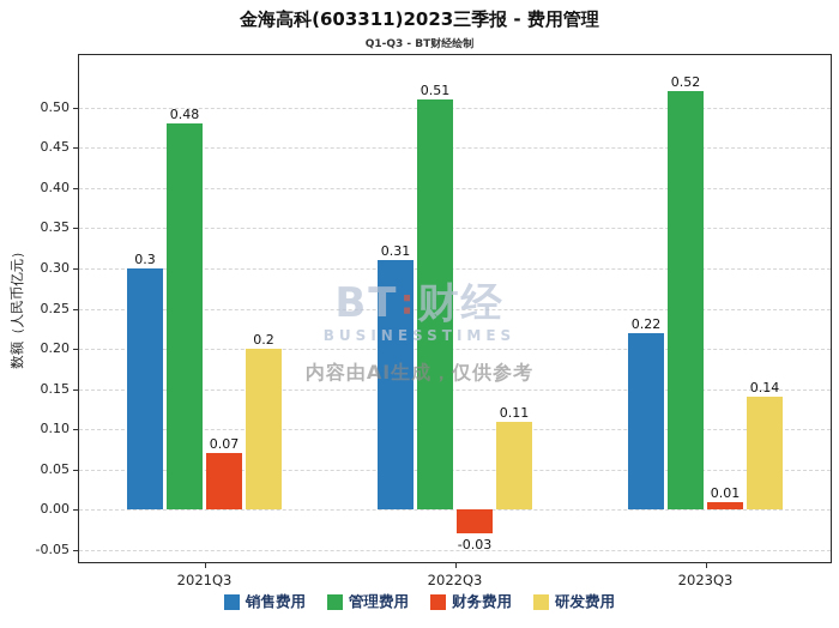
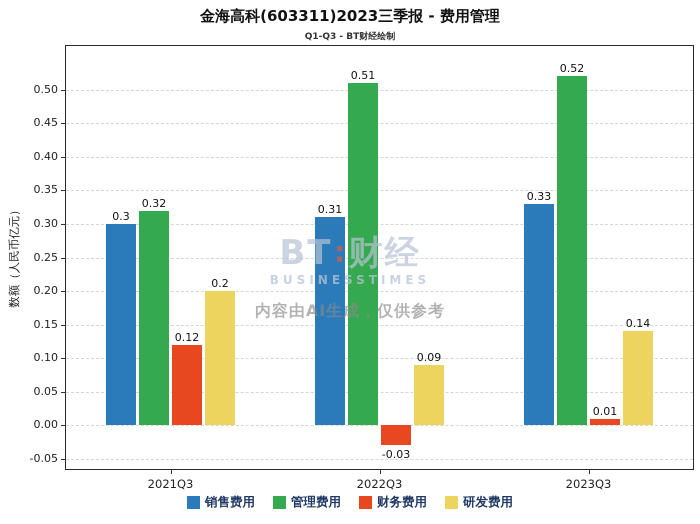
管理费用/2021Q3: 0.48 -> 0.32
财务费用/2021Q3: 0.07 -> 0.12
研发费用/2022Q3: 0.11 -> 0.09
销售费用/2023Q3: 0.22 -> 0.33
